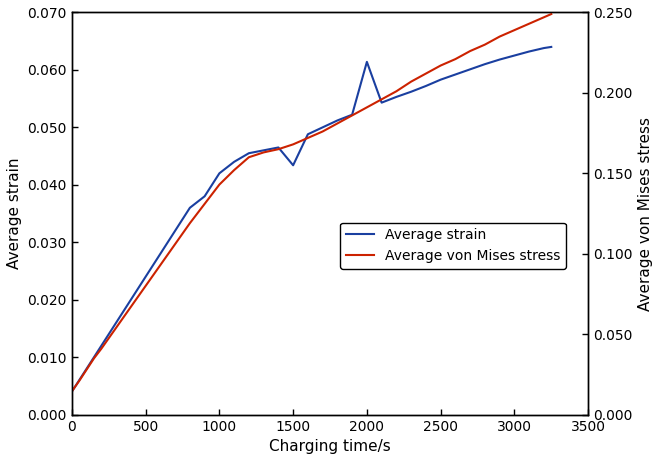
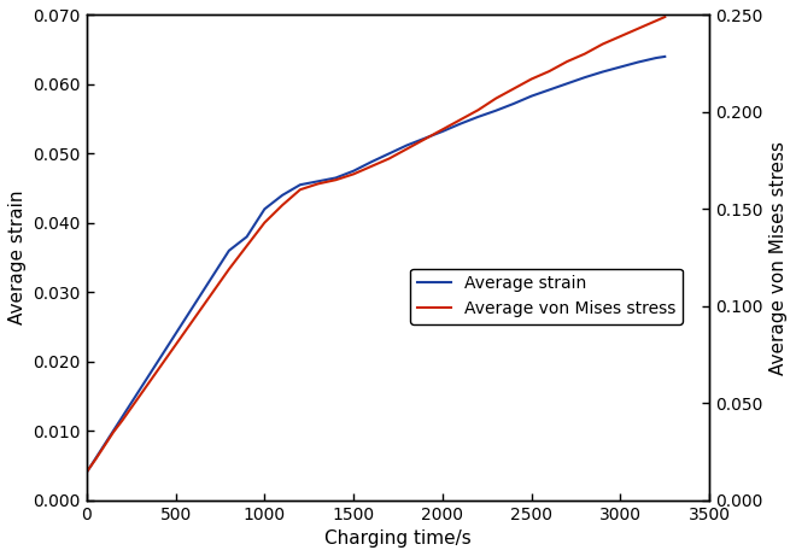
Average strain/1500: 0.0434 -> 0.0475
Average strain/2000: 0.0614 -> 0.0532
